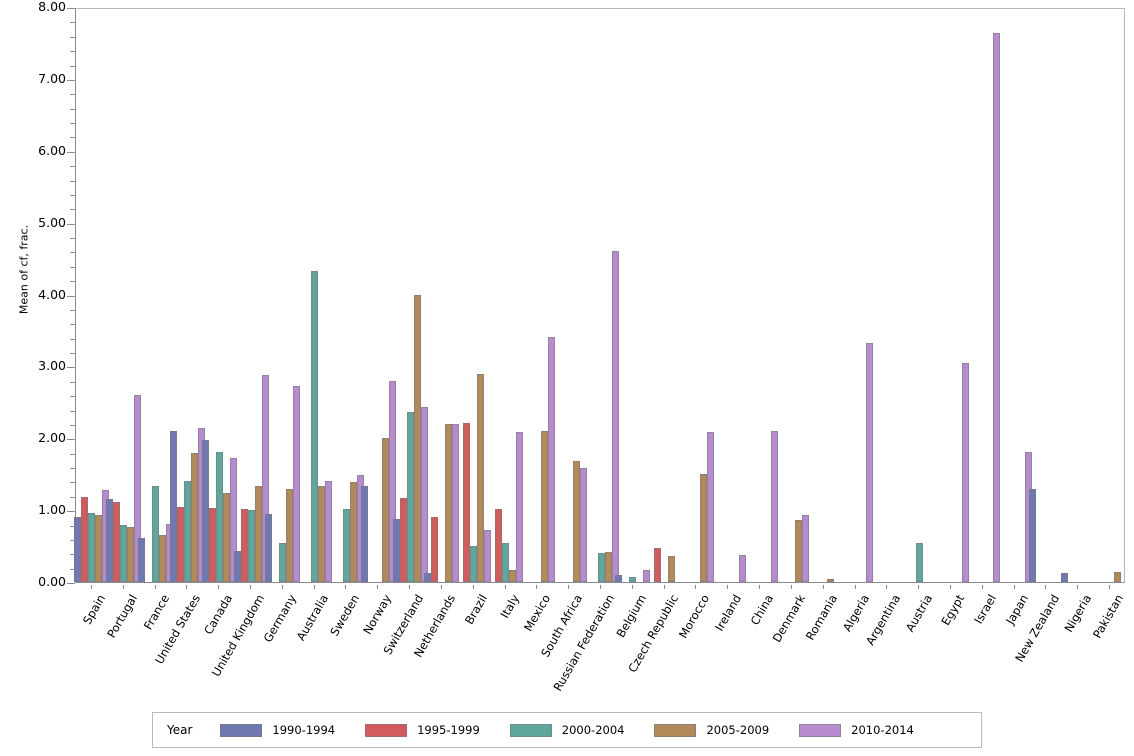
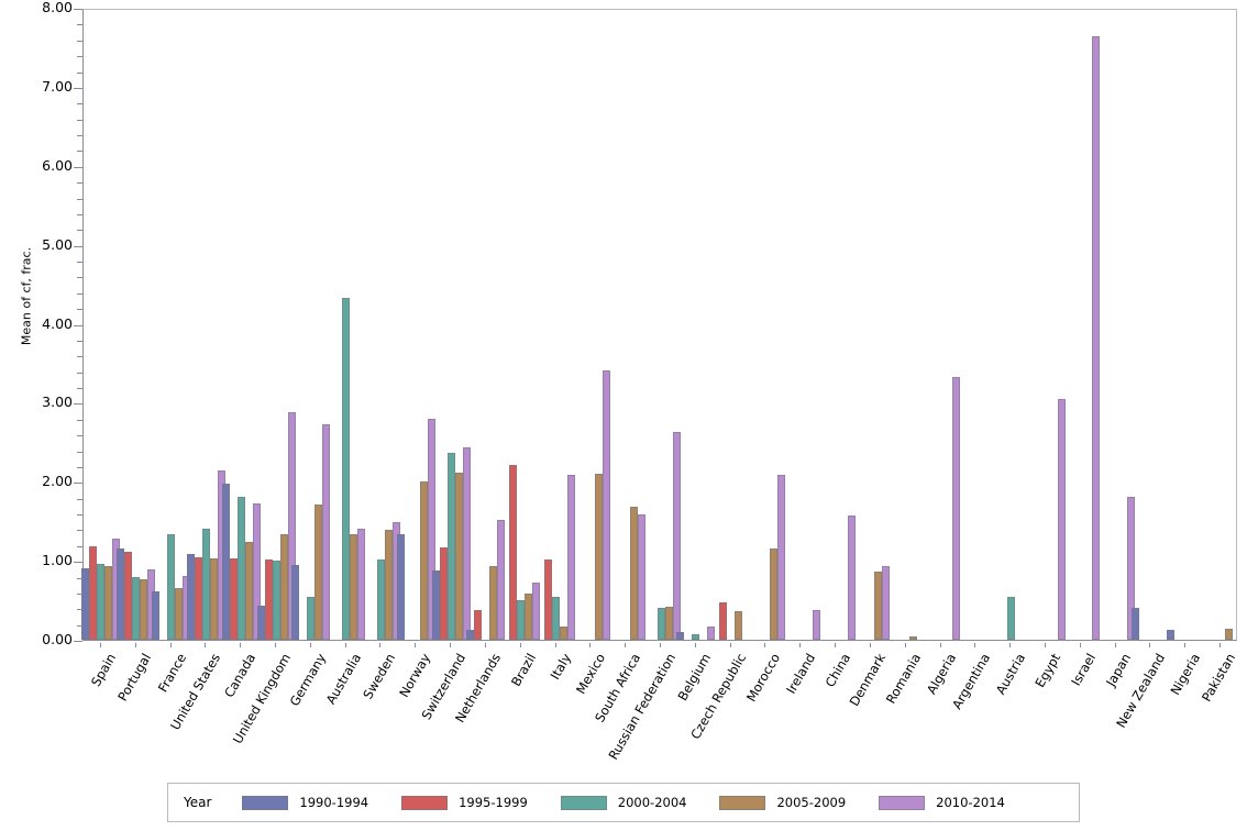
2010-2014/Portugal: 2.6 -> 0.9
1990-1994/United States: 2.1 -> 1.1
2005-2009/United States: 1.8 -> 1.0
2005-2009/Germany: 1.3 -> 1.7
2005-2009/Switzerland: 4.0 -> 2.1
1995-1999/Netherlands: 0.9 -> 0.4
2005-2009/Netherlands: 2.2 -> 0.9
2010-2014/Netherlands: 2.2 -> 1.5
2005-2009/Brazil: 2.9 -> 0.6
2010-2014/Russian Federation: 4.6 -> 2.6
2005-2009/Morocco: 1.5 -> 1.1
2010-2014/China: 2.1 -> 1.6
1990-1994/New Zealand: 1.3 -> 0.4
